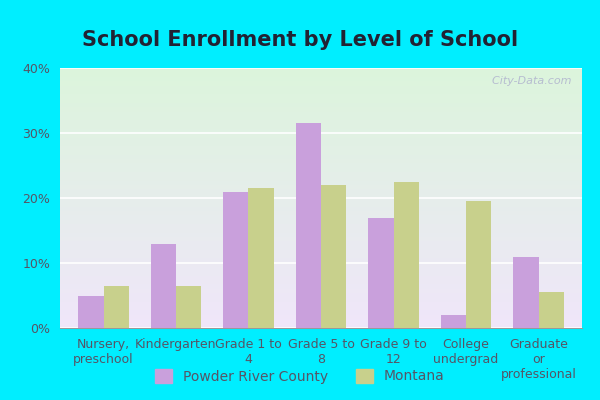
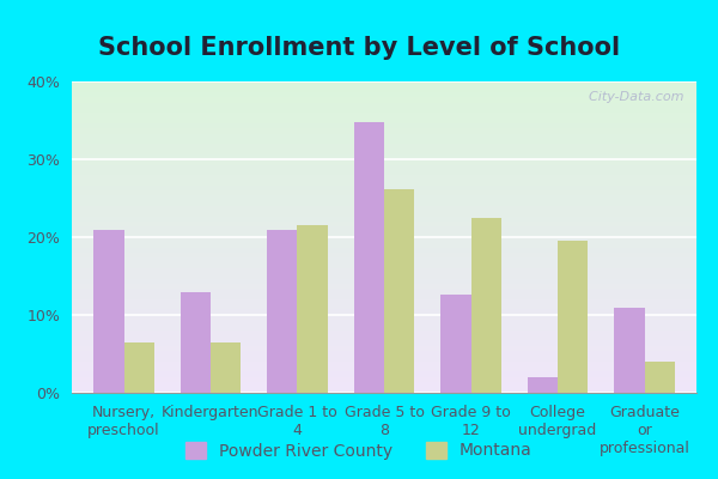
Powder River County/Nursery, preschool: 5.0% -> 21.0%
Powder River County/Grade 5 to 8: 31.5% -> 34.8%
Montana/Grade 5 to 8: 22.0% -> 26.2%
Powder River County/Grade 9 to 12: 17.0% -> 12.6%
Montana/Graduate or professional: 5.5% -> 4.0%
